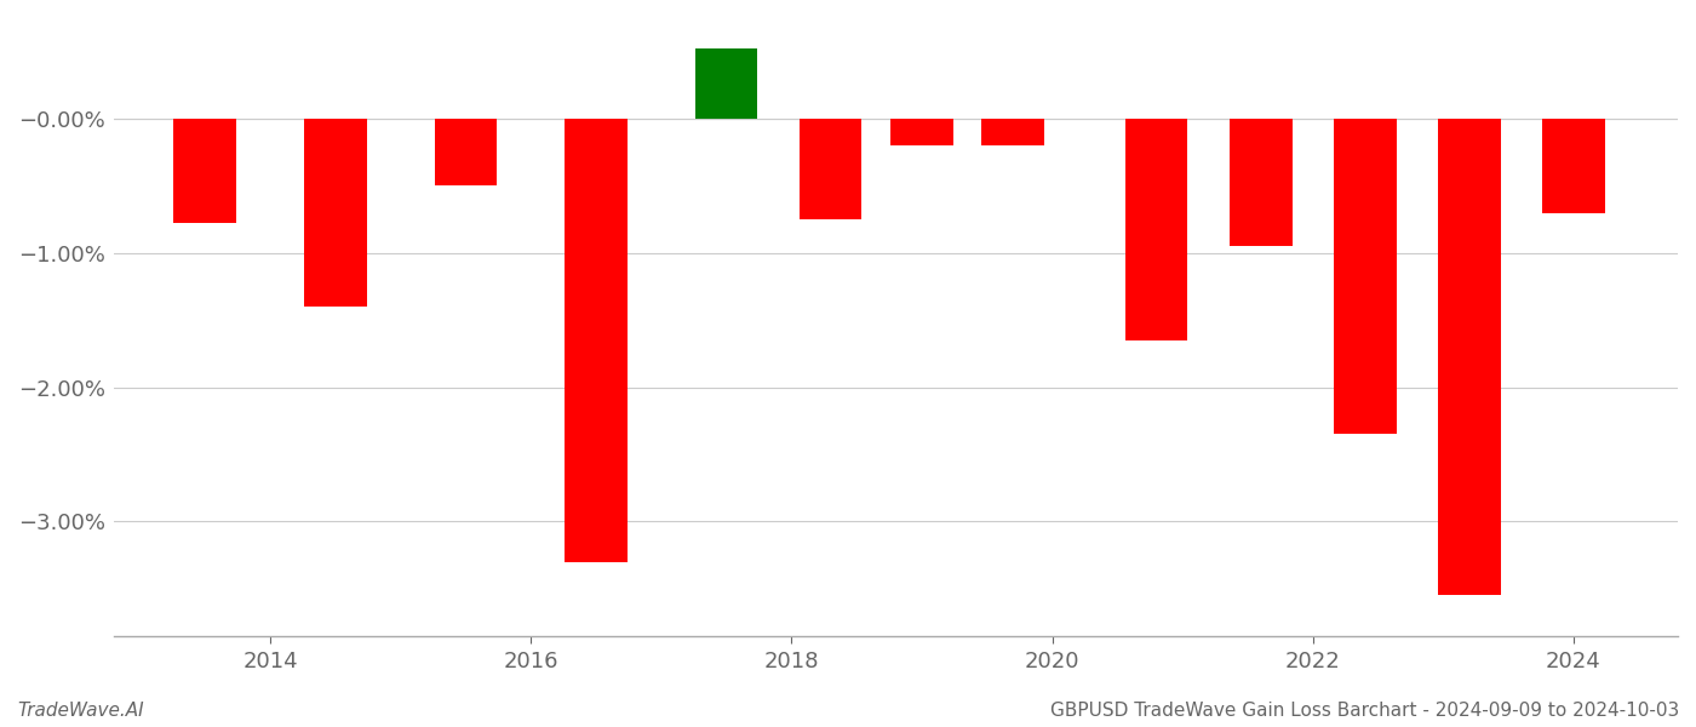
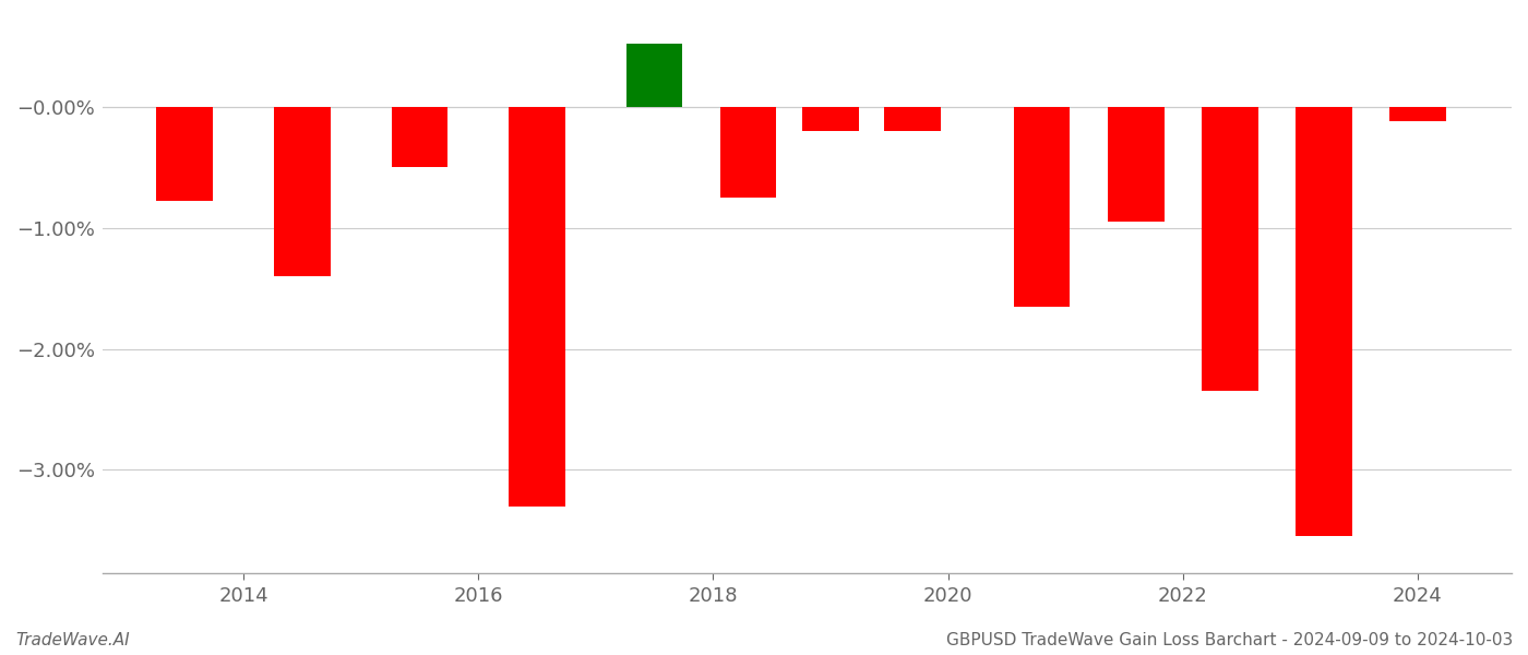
2024: -0.70% -> -0.12%
